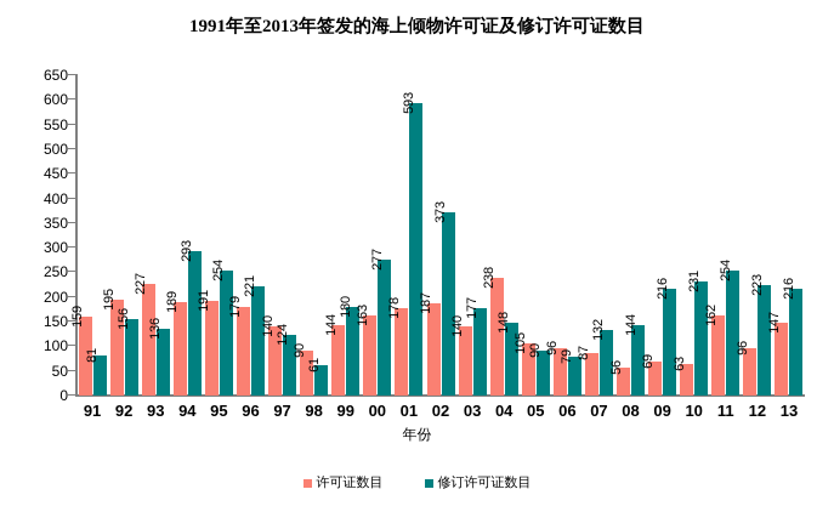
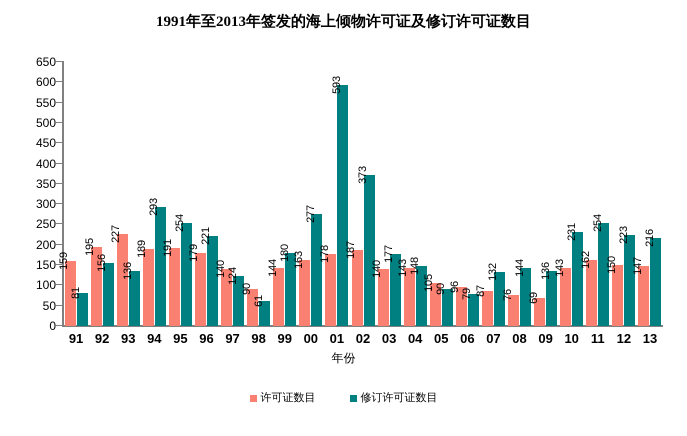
许可证数目/04: 238 -> 143
许可证数目/08: 56 -> 76
修订许可证数目/09: 216 -> 136
许可证数目/10: 63 -> 143
许可证数目/12: 96 -> 150
